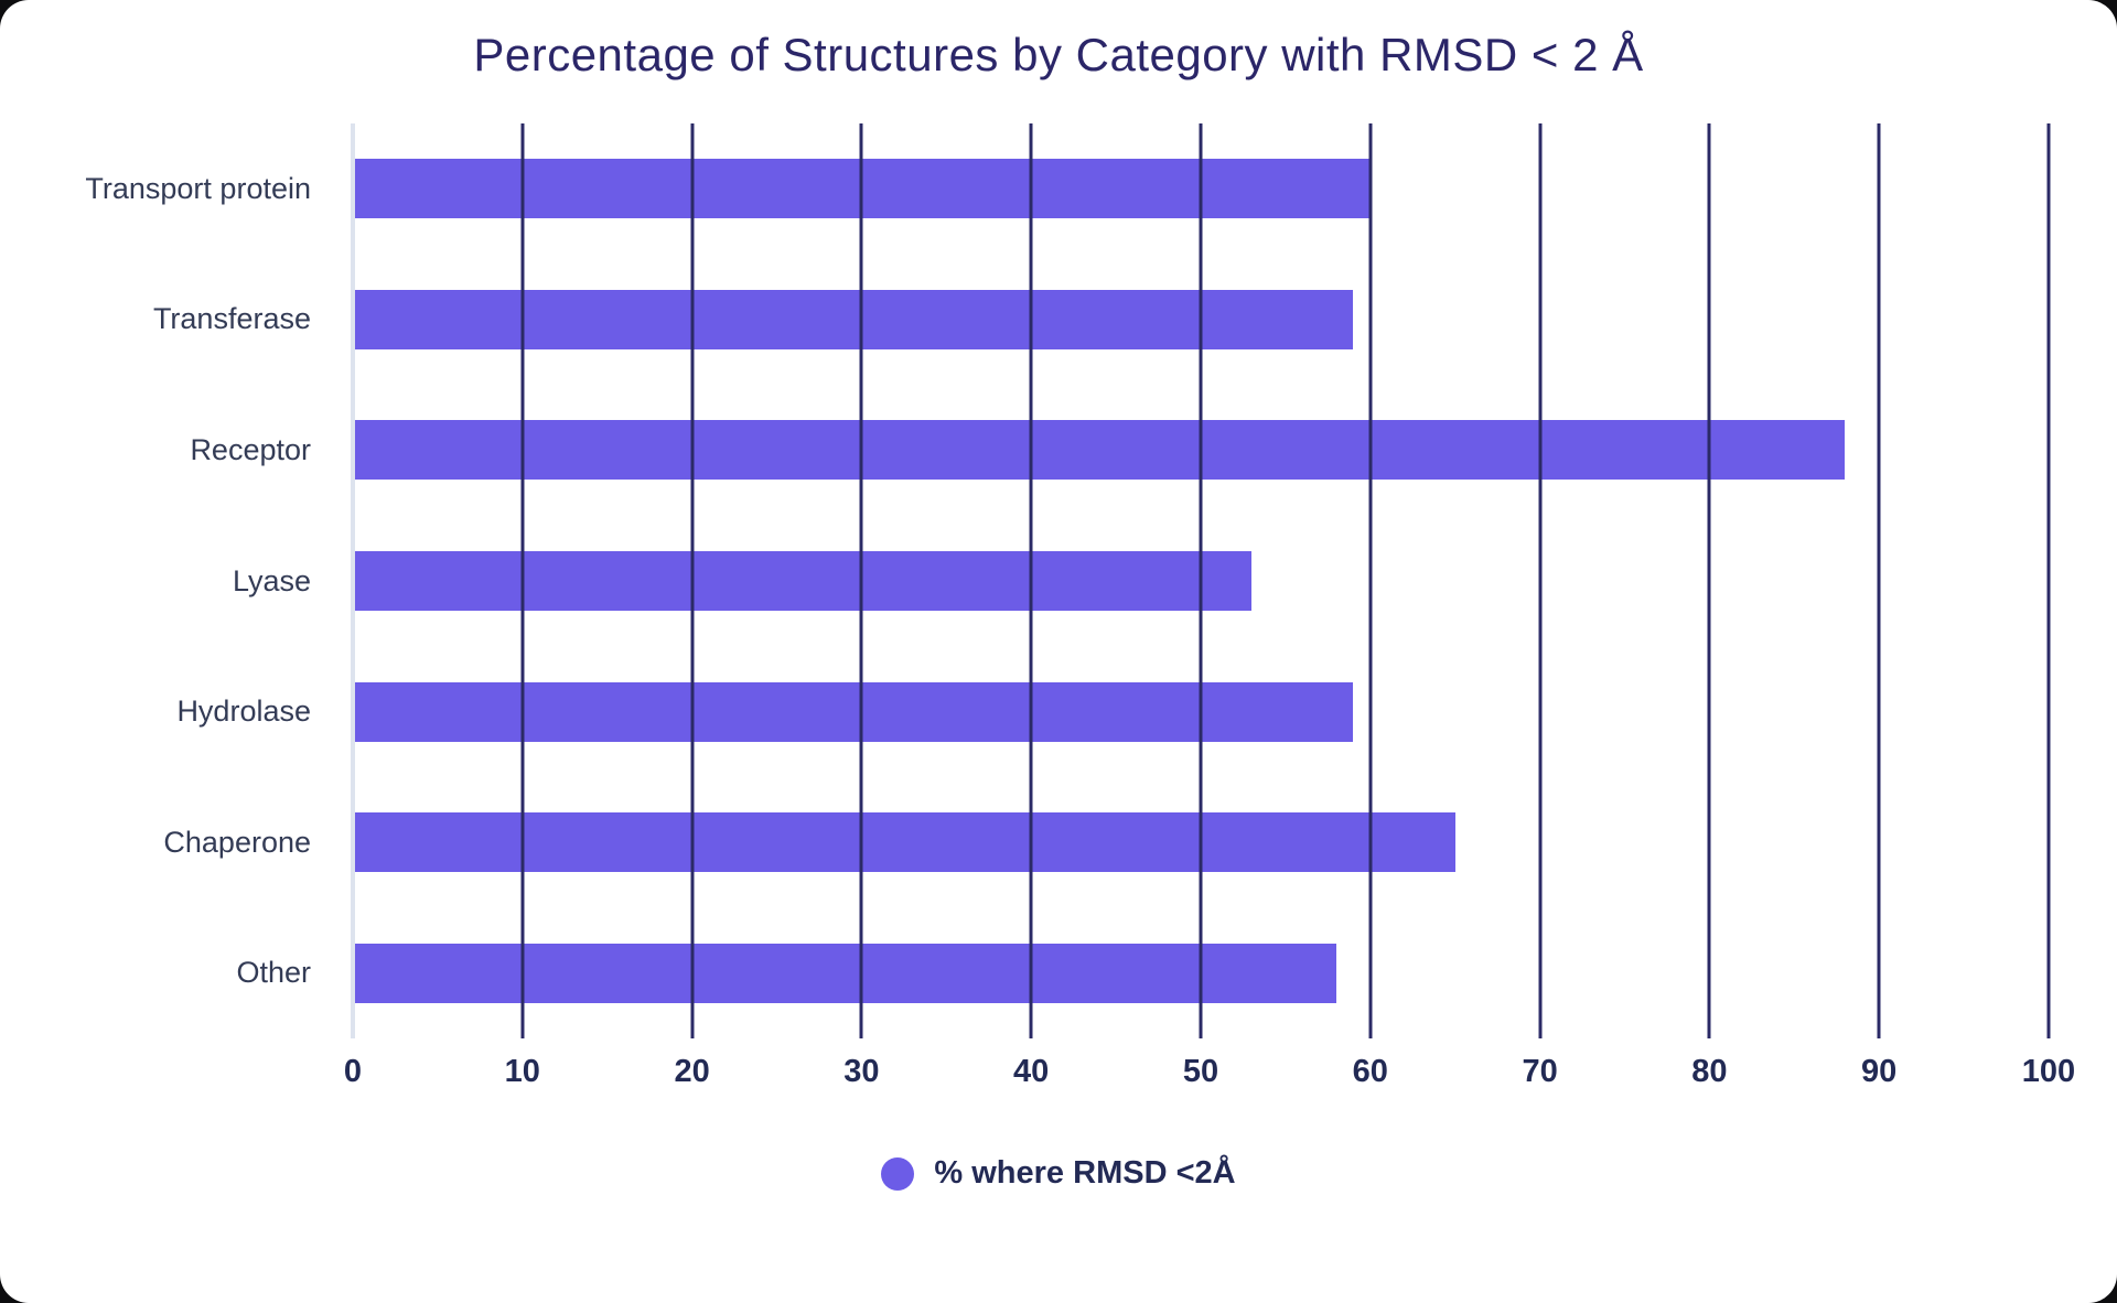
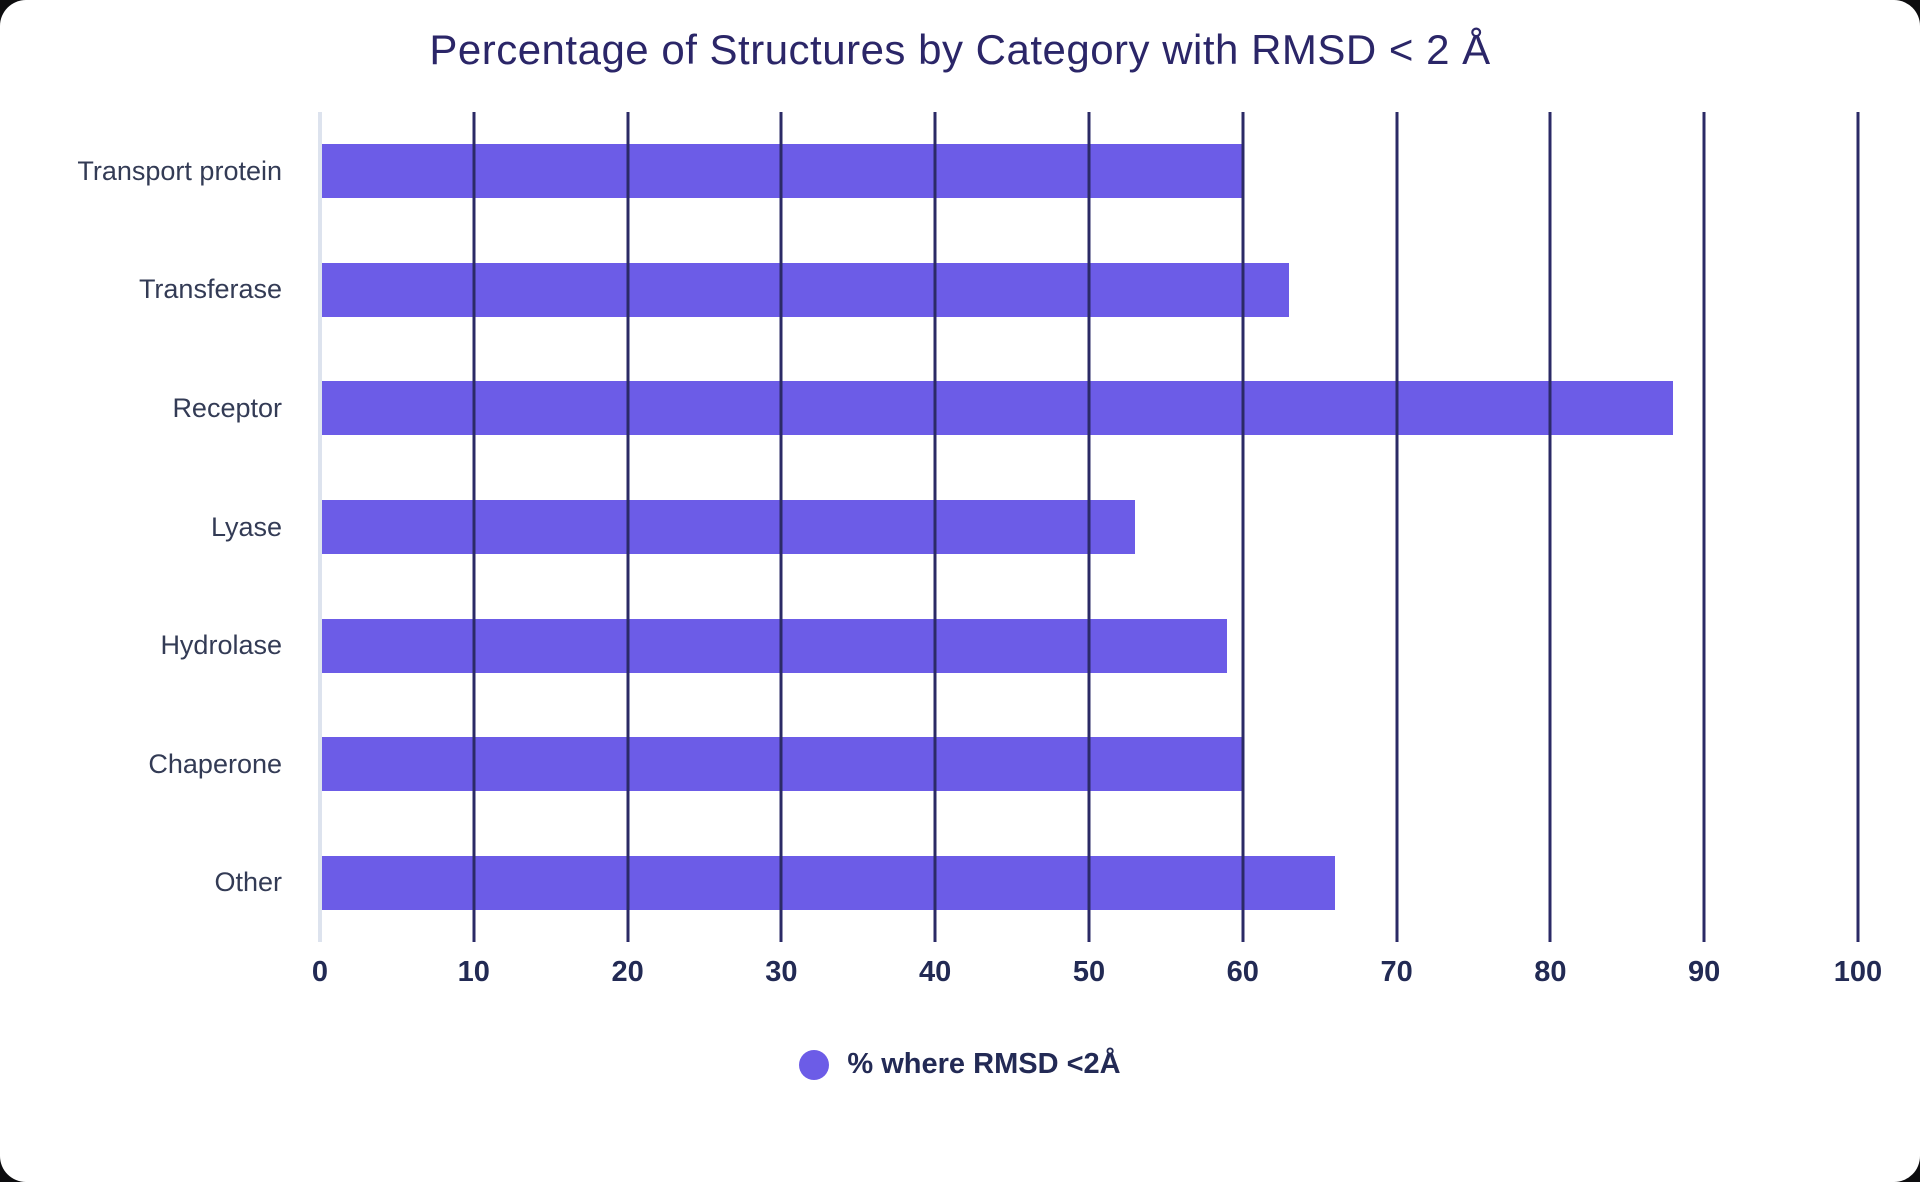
Transferase: 59 -> 63
Chaperone: 65 -> 60
Other: 58 -> 66
